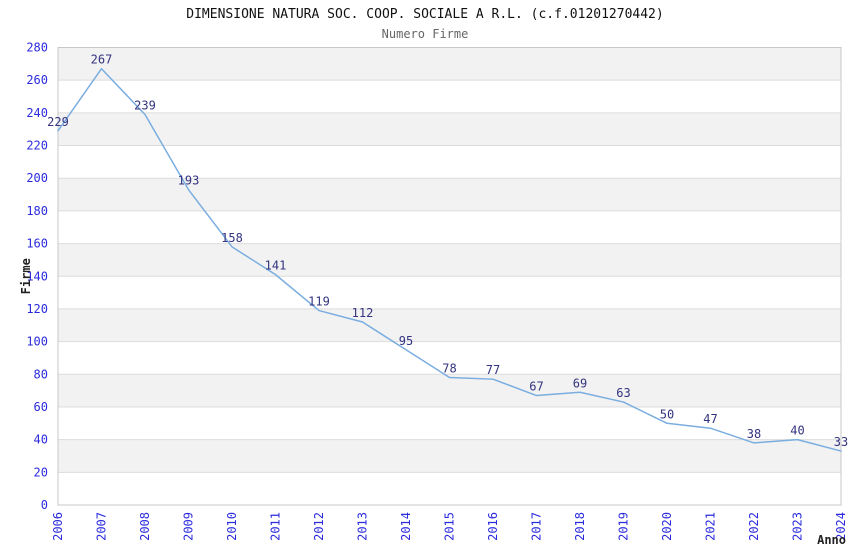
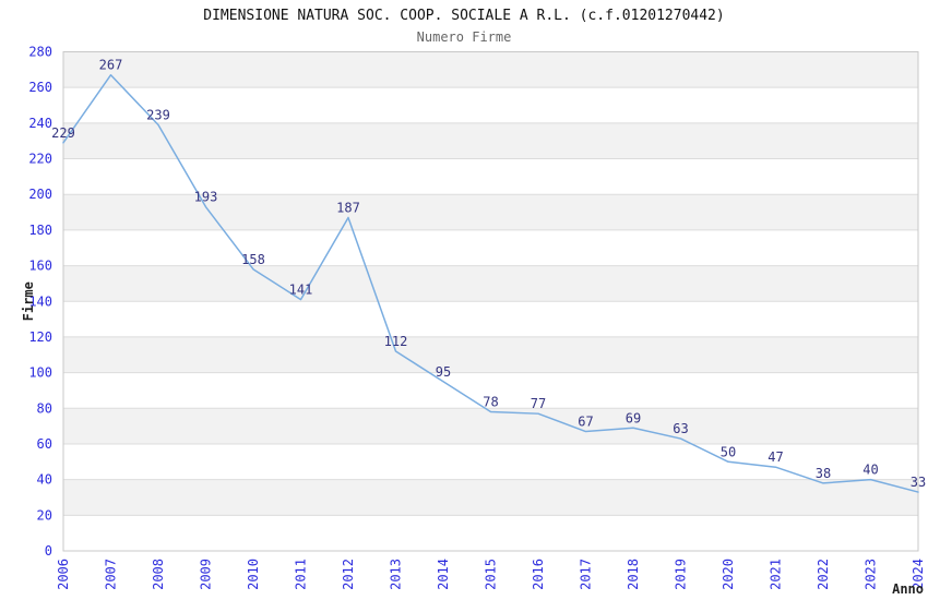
2012: 119 -> 187
